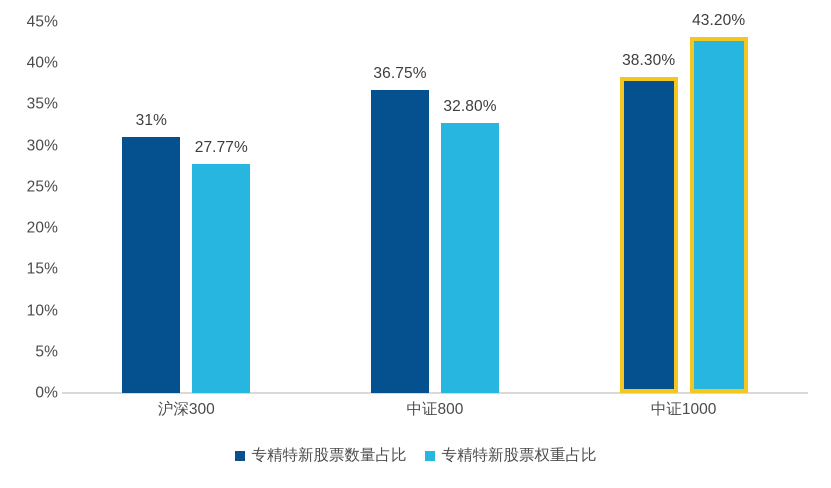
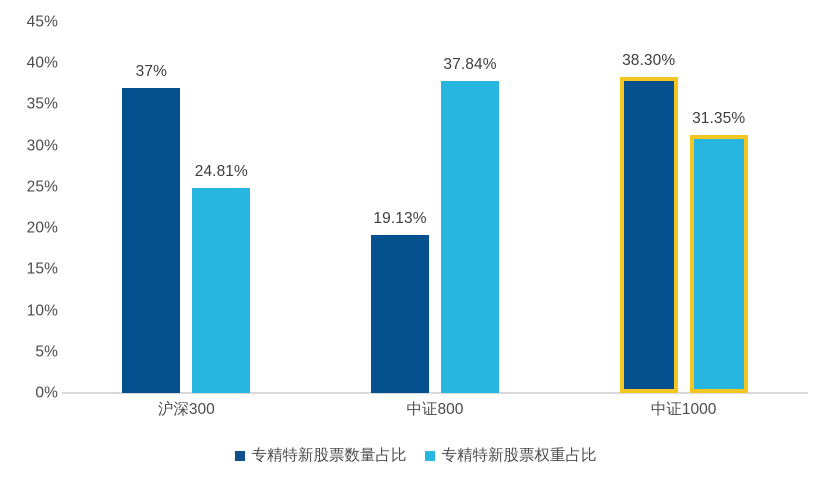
专精特新股票数量占比/沪深300: 31% -> 37%
专精特新股票权重占比/沪深300: 27.77% -> 24.81%
专精特新股票数量占比/中证800: 36.75% -> 19.13%
专精特新股票权重占比/中证800: 32.80% -> 37.84%
专精特新股票权重占比/中证1000: 43.20% -> 31.35%
